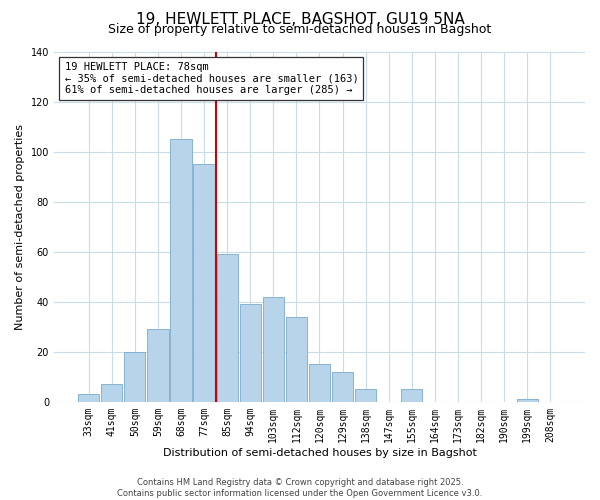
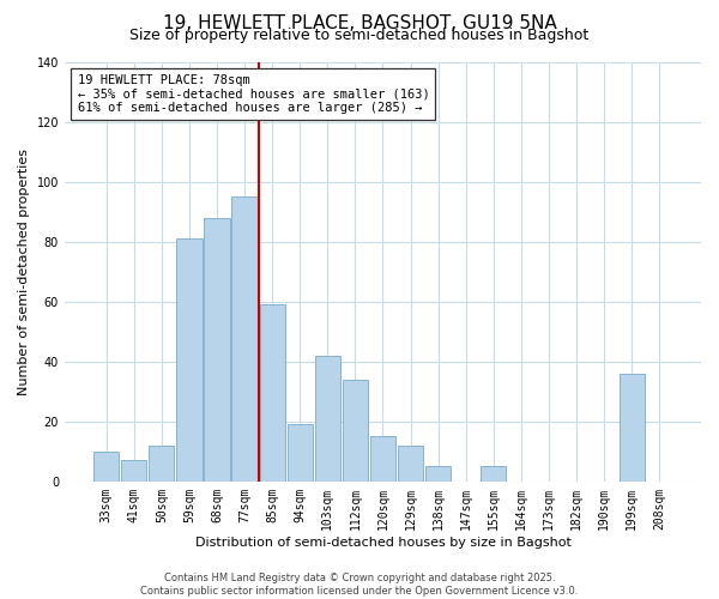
33sqm: 3 -> 10
50sqm: 20 -> 12
59sqm: 29 -> 81
68sqm: 105 -> 88
94sqm: 39 -> 19
199sqm: 1 -> 36
